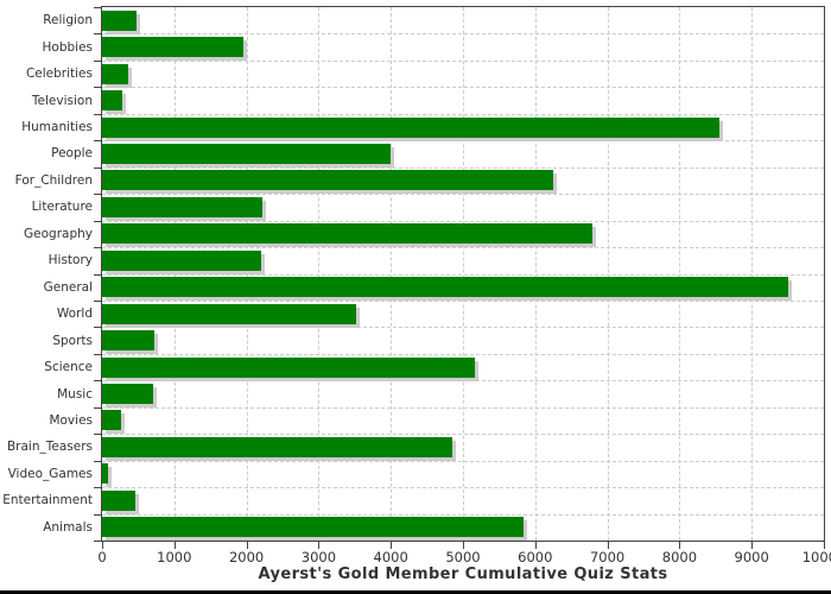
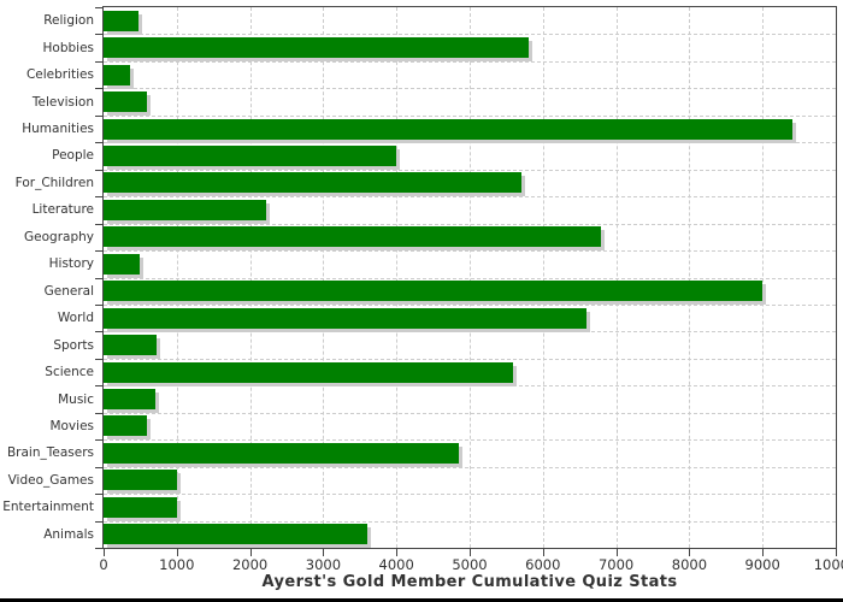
Hobbies: 2000 -> 5800
Television: 300 -> 600
Humanities: 8600 -> 9400
For_Children: 6200 -> 5700
History: 2200 -> 500
General: 9500 -> 9000
World: 3500 -> 6600
Science: 5200 -> 5600
Movies: 300 -> 600
Video_Games: 100 -> 1000
Entertainment: 500 -> 1000
Animals: 5800 -> 3600
